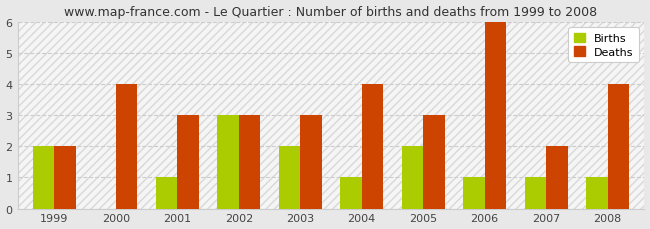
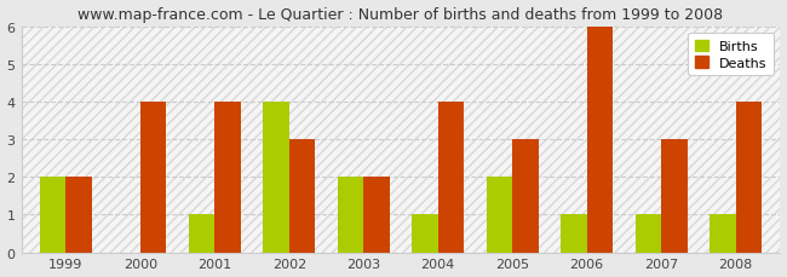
Deaths/2001: 3 -> 4
Births/2002: 3 -> 4
Deaths/2003: 3 -> 2
Deaths/2007: 2 -> 3
